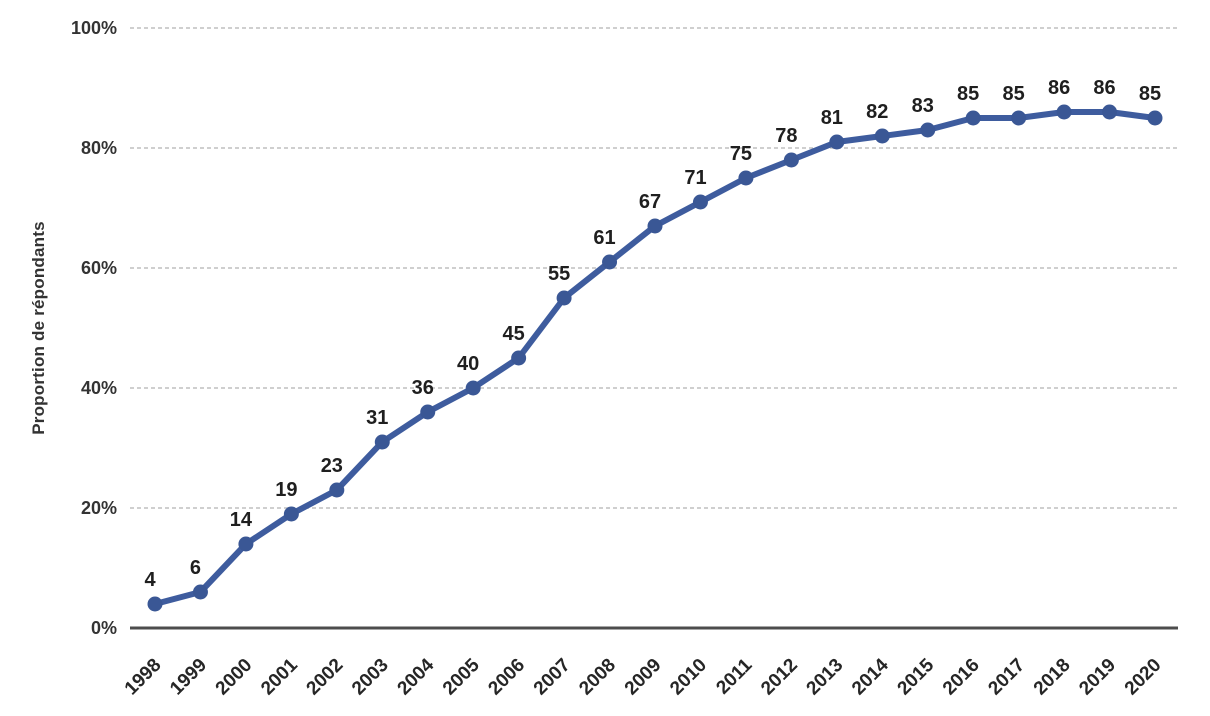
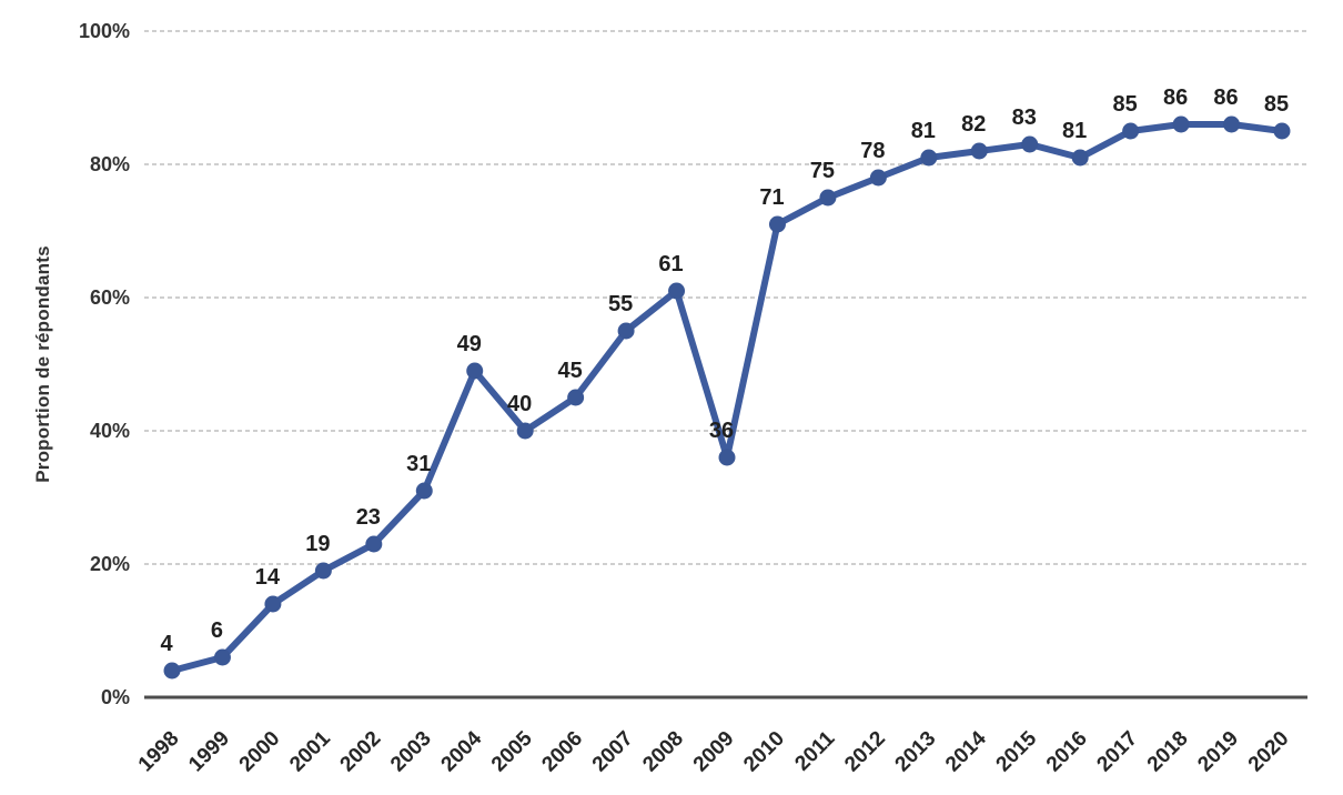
2004: 36 -> 49
2009: 67 -> 36
2016: 85 -> 81
